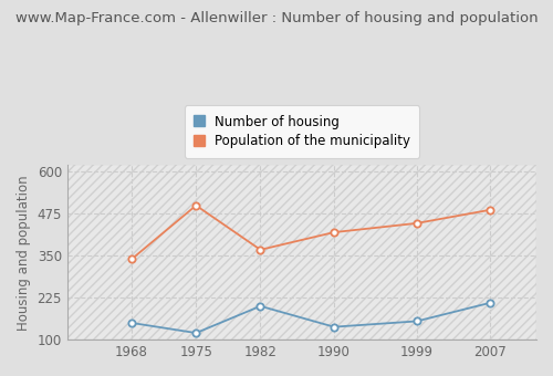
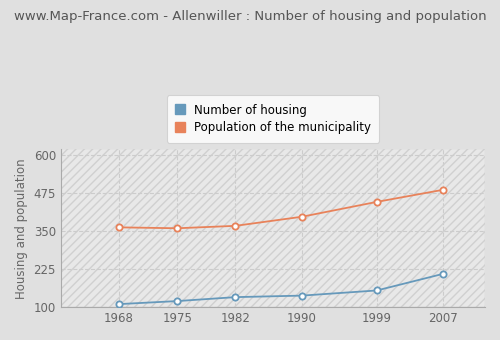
Number of housing/1968: 150 -> 110
Population of the municipality/1968: 340 -> 363
Population of the municipality/1975: 500 -> 360
Number of housing/1982: 200 -> 133
Population of the municipality/1990: 420 -> 398
